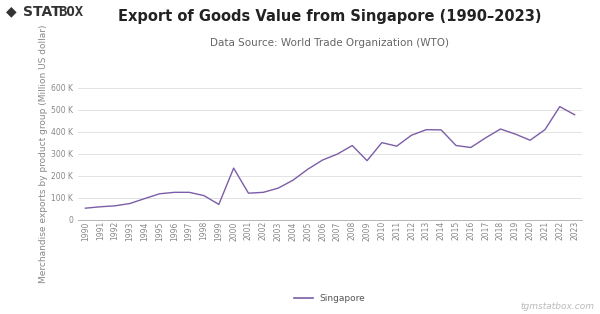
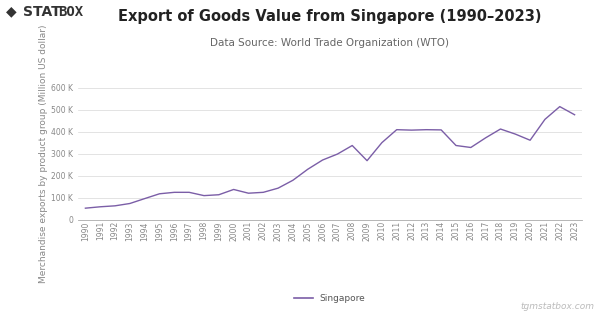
1999: 70 K -> 114 K
2000: 235 K -> 138 K
2011: 335 K -> 410 K
2012: 385 K -> 408 K
2021: 410 K -> 457 K
